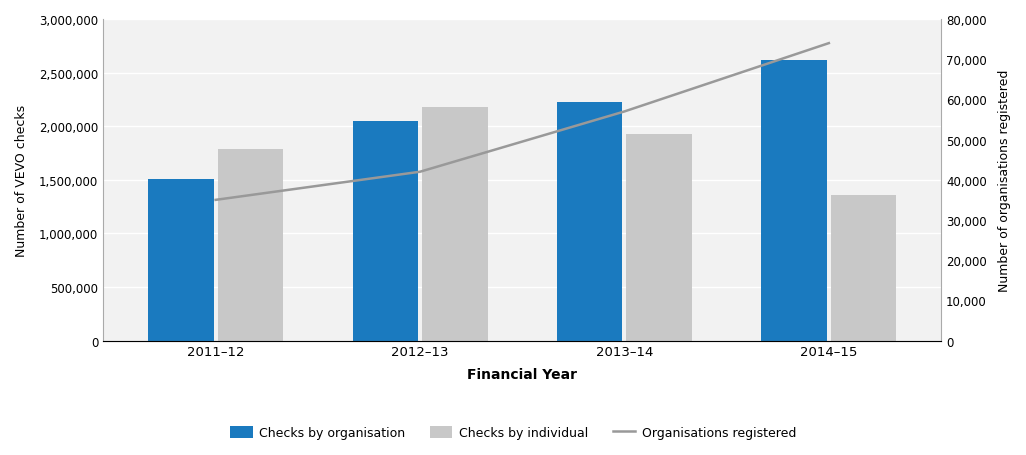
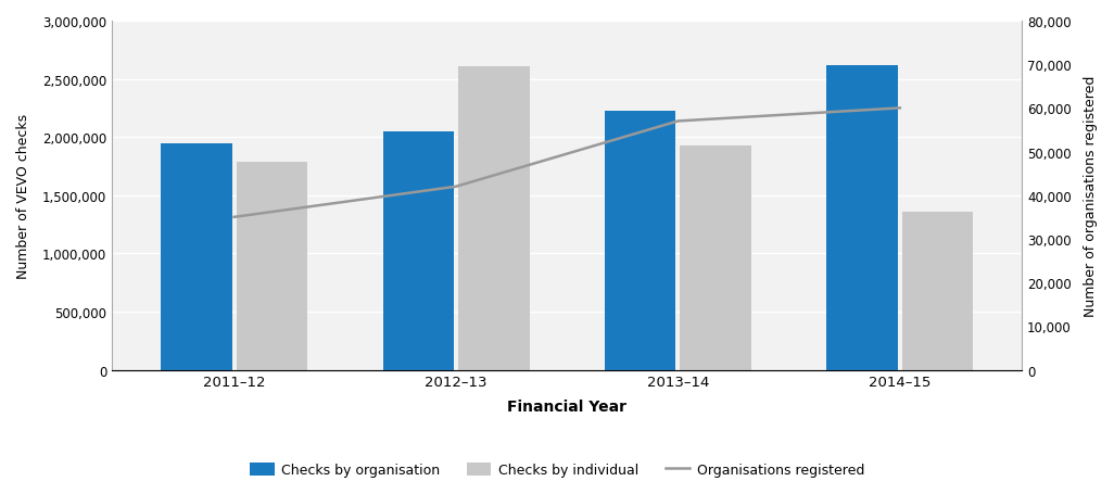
Checks by organisation/2011–12: 1,510,000 -> 1,950,000
Checks by individual/2012–13: 2,180,000 -> 2,610,000
Organisations registered/2014–15: 74,000 -> 60,000
